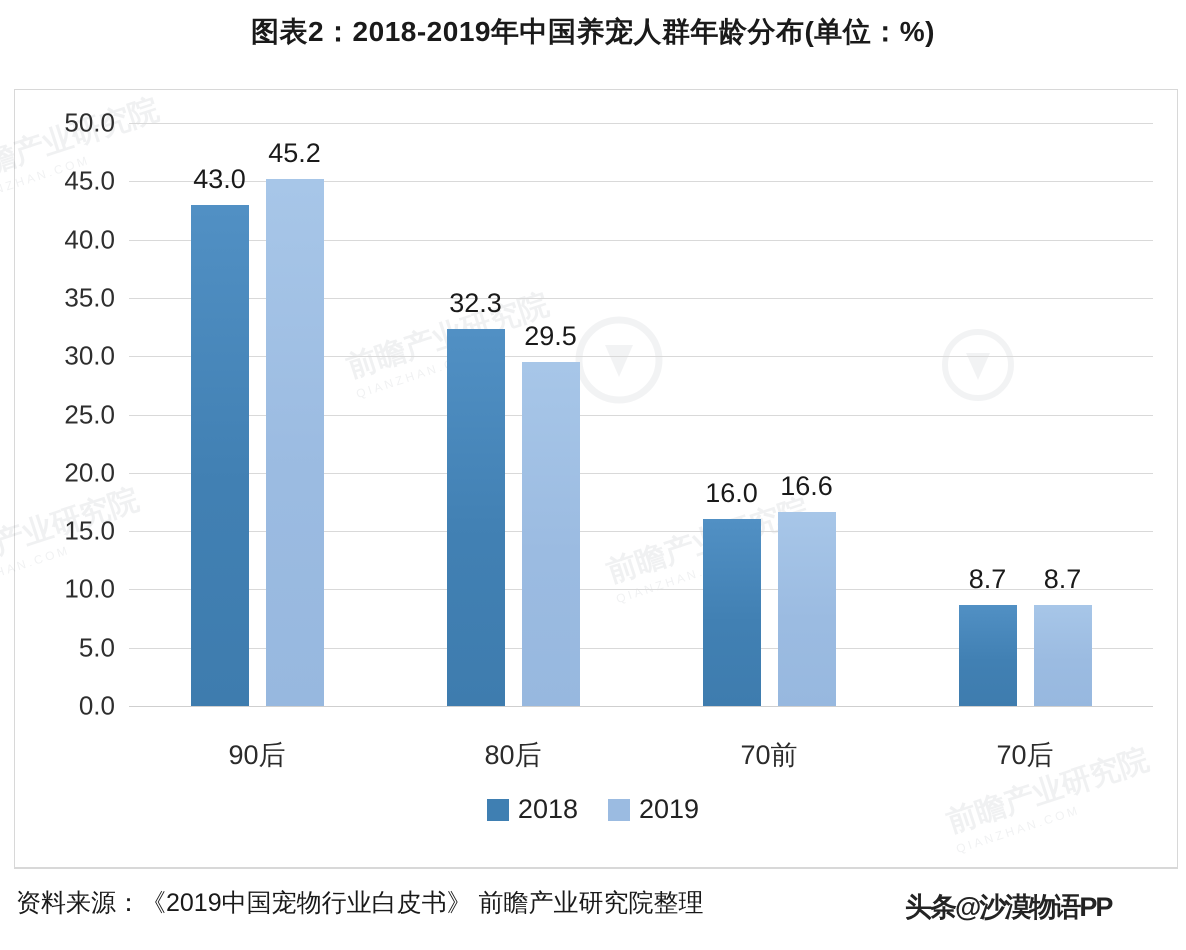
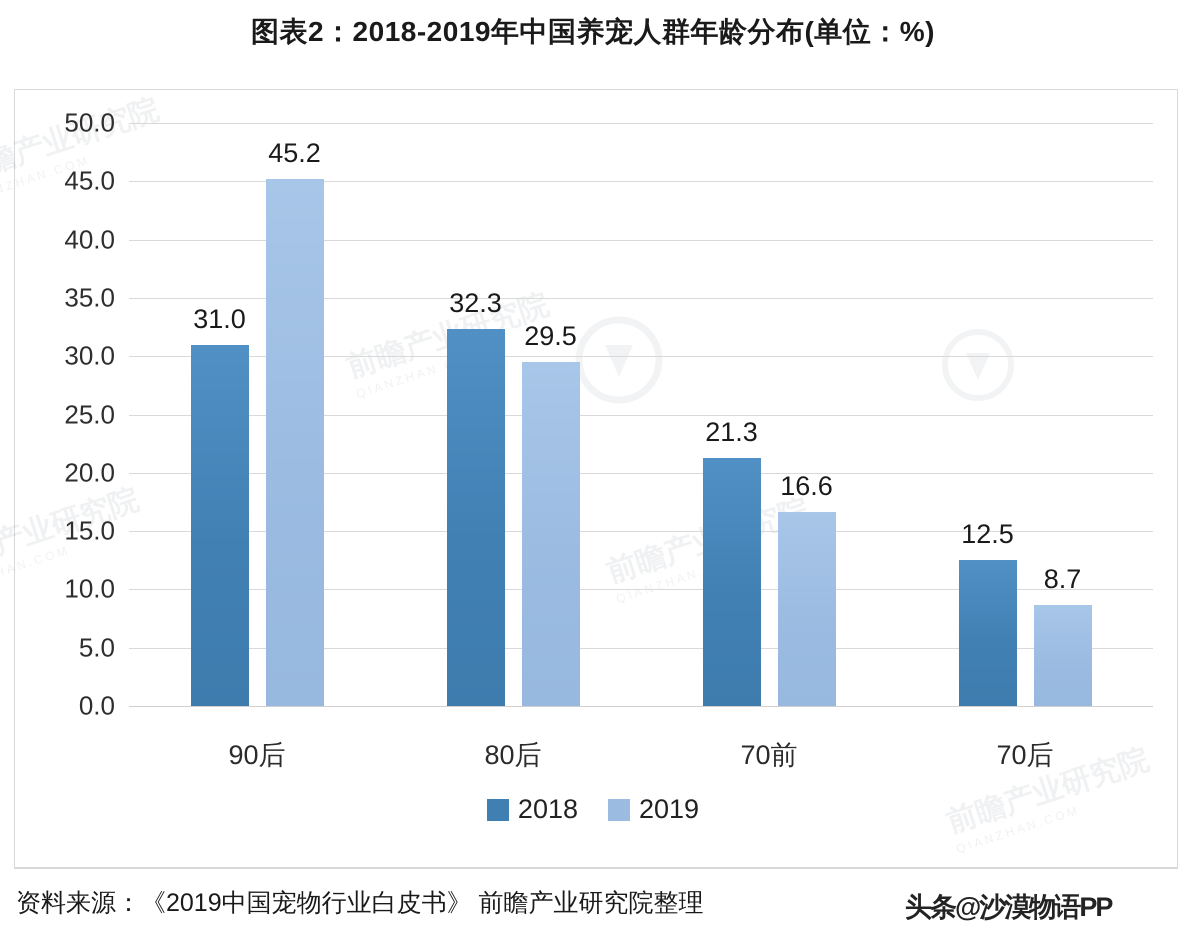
2018/90后: 43.0 -> 31.0
2018/70前: 16.0 -> 21.3
2018/70后: 8.7 -> 12.5
